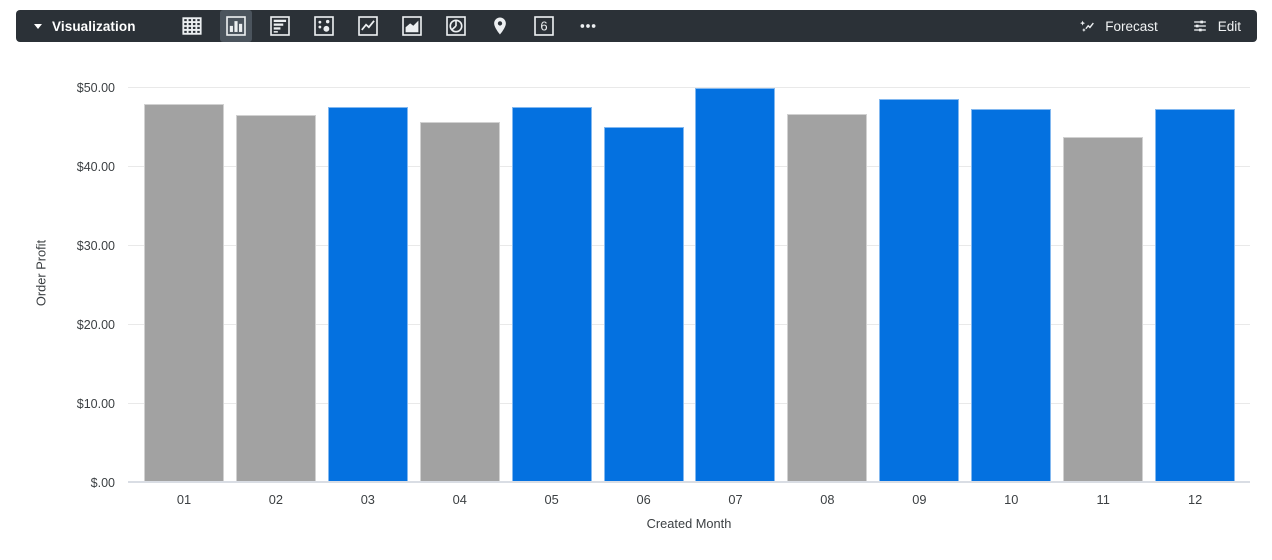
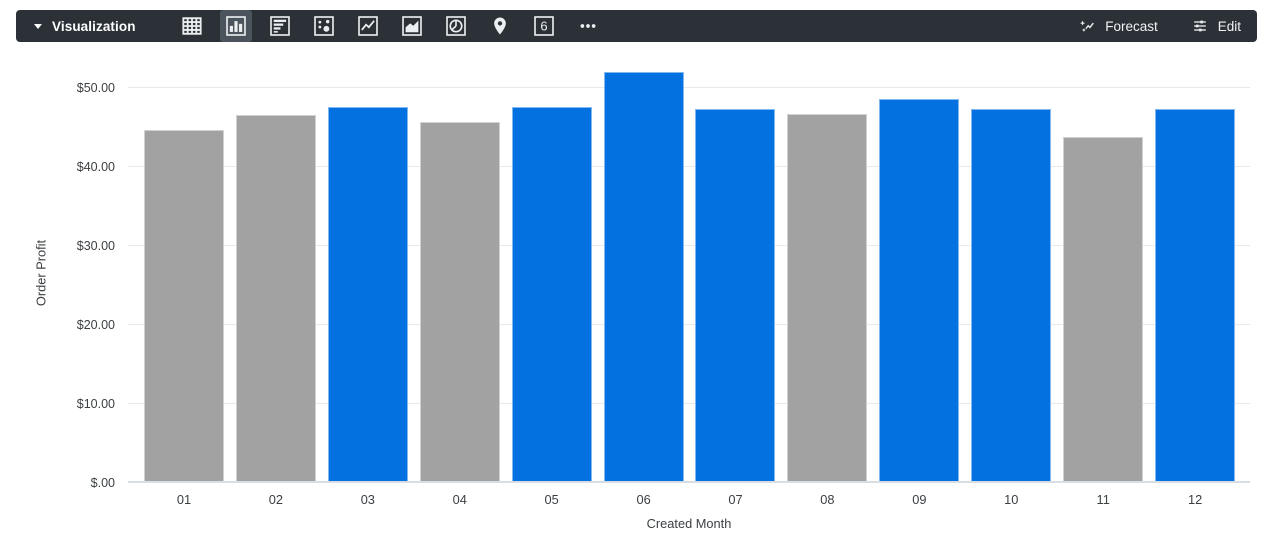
01: $48 -> $45
06: $45 -> $52
07: $50 -> $47
